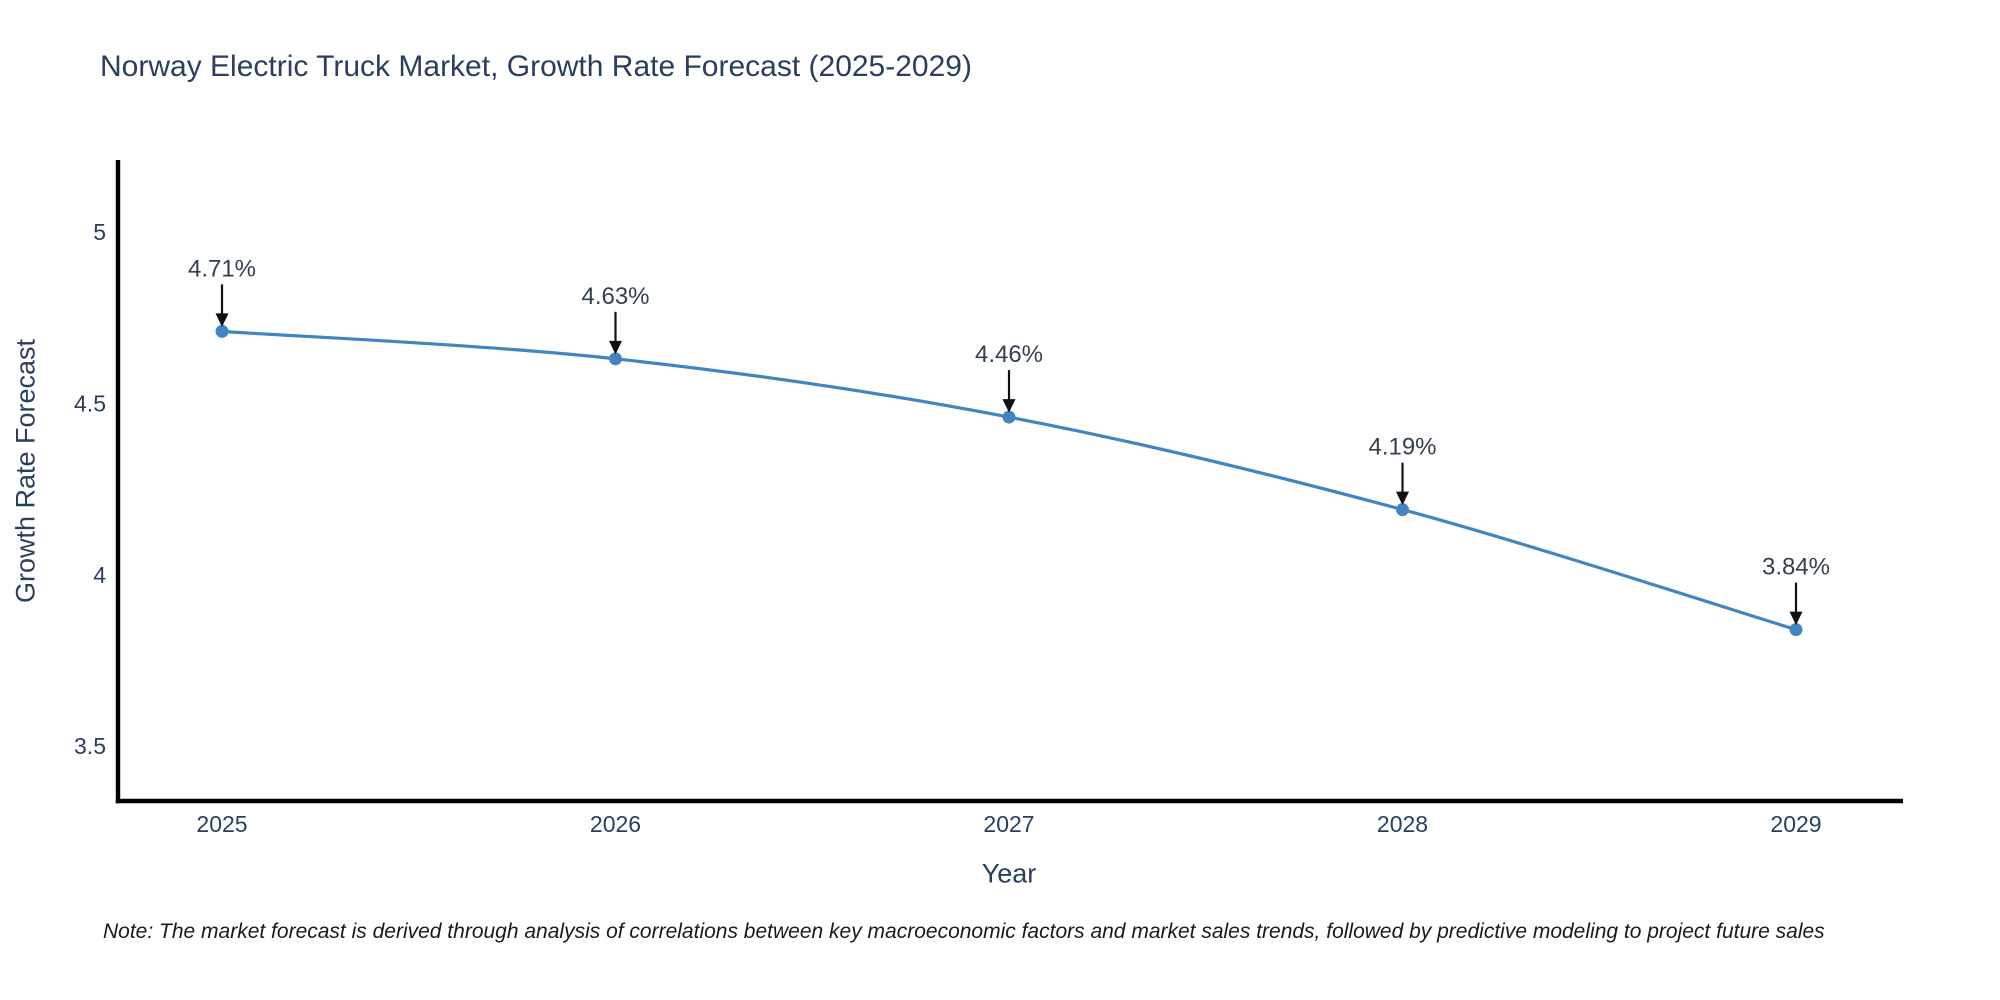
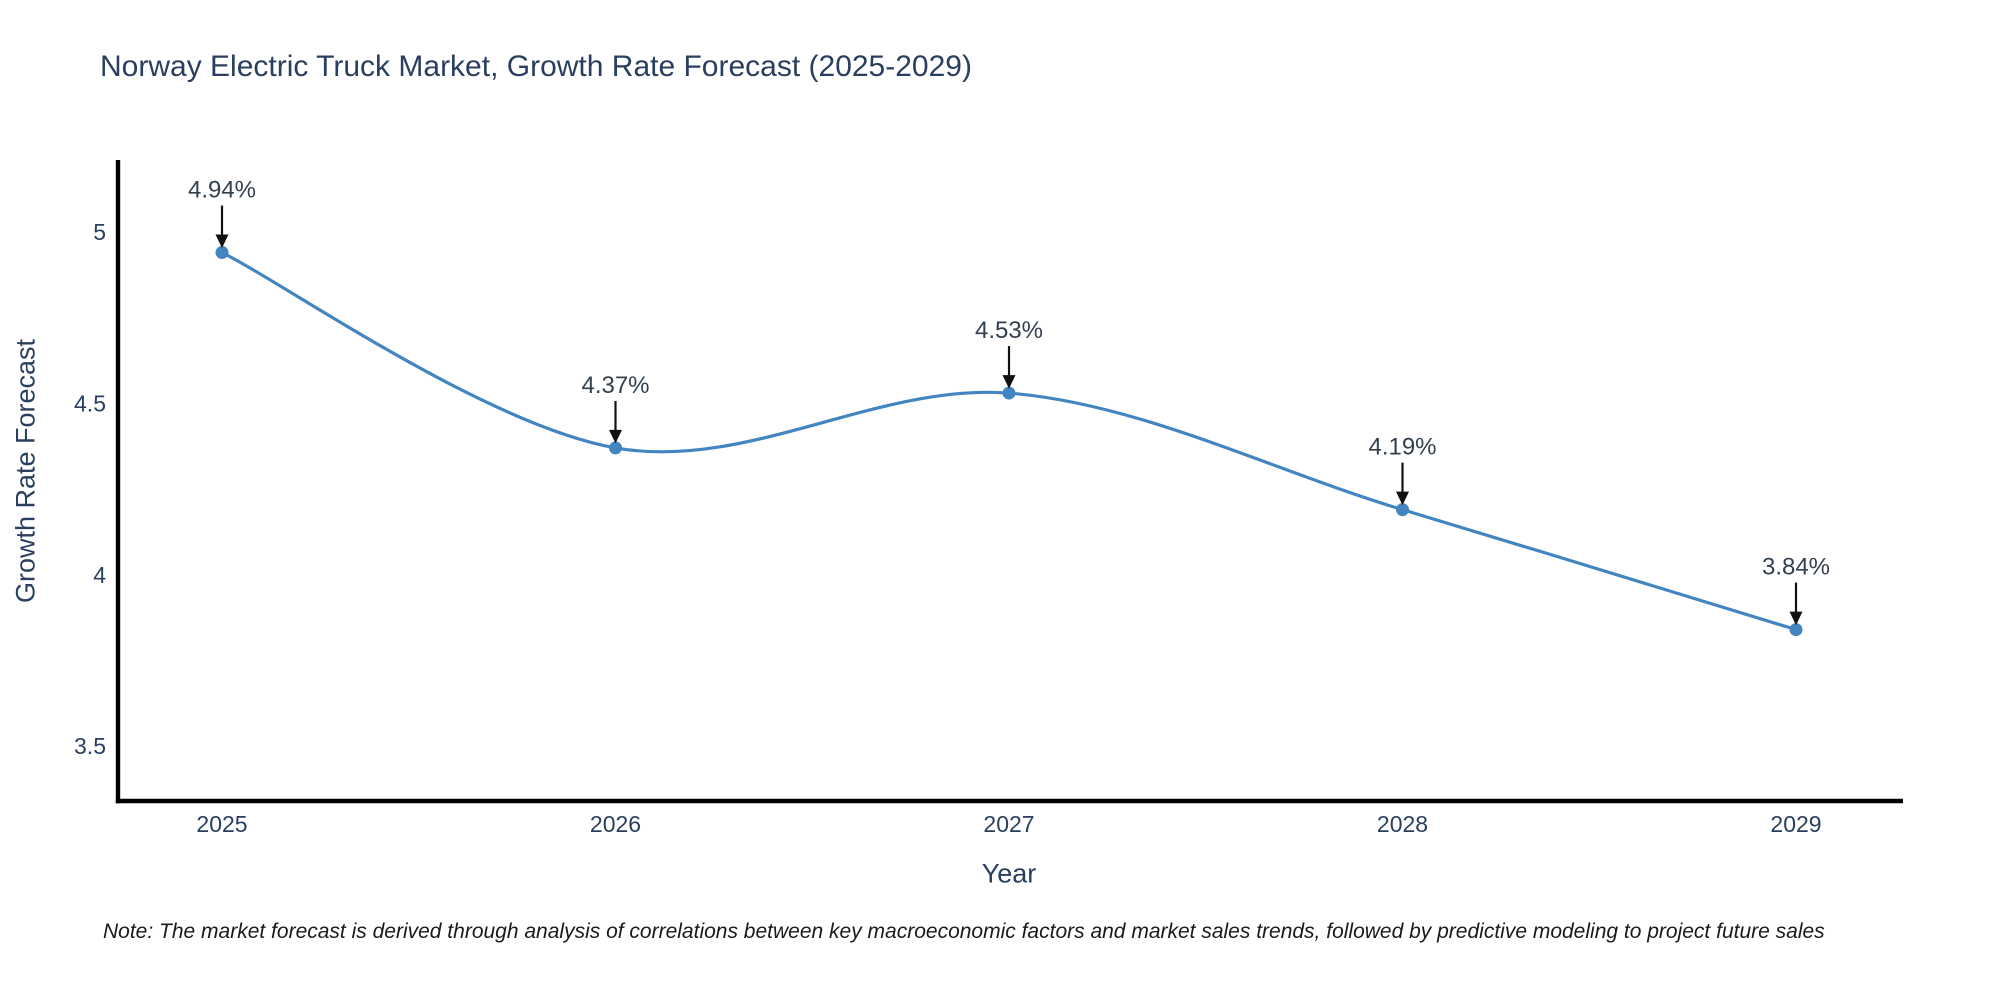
2025: 4.71% -> 4.94%
2026: 4.63% -> 4.37%
2027: 4.46% -> 4.53%
